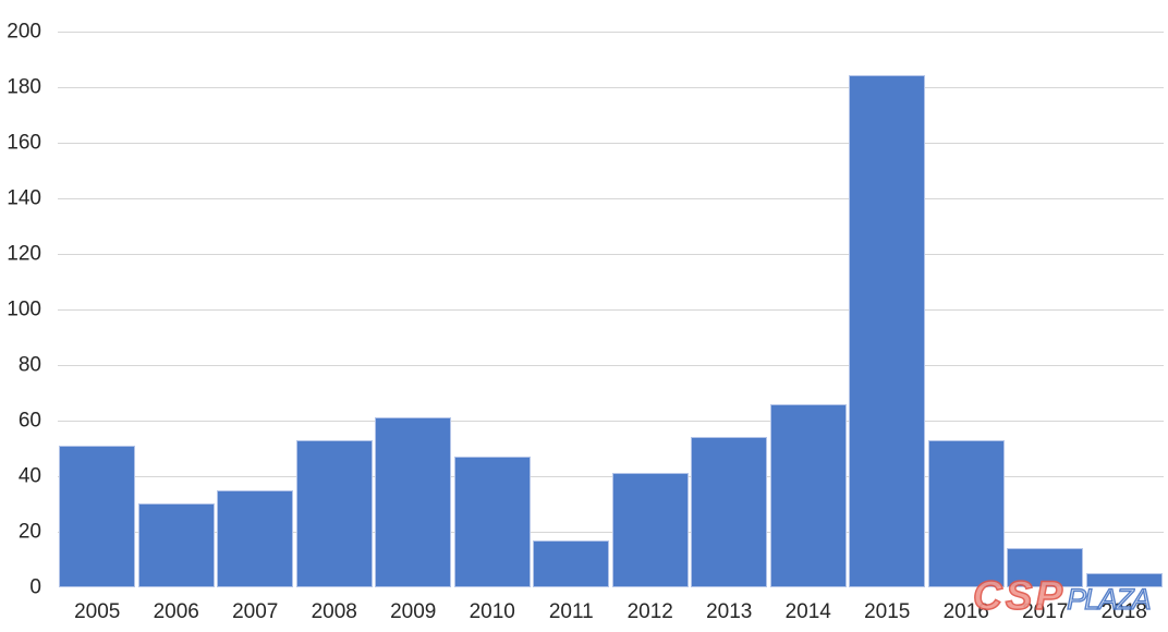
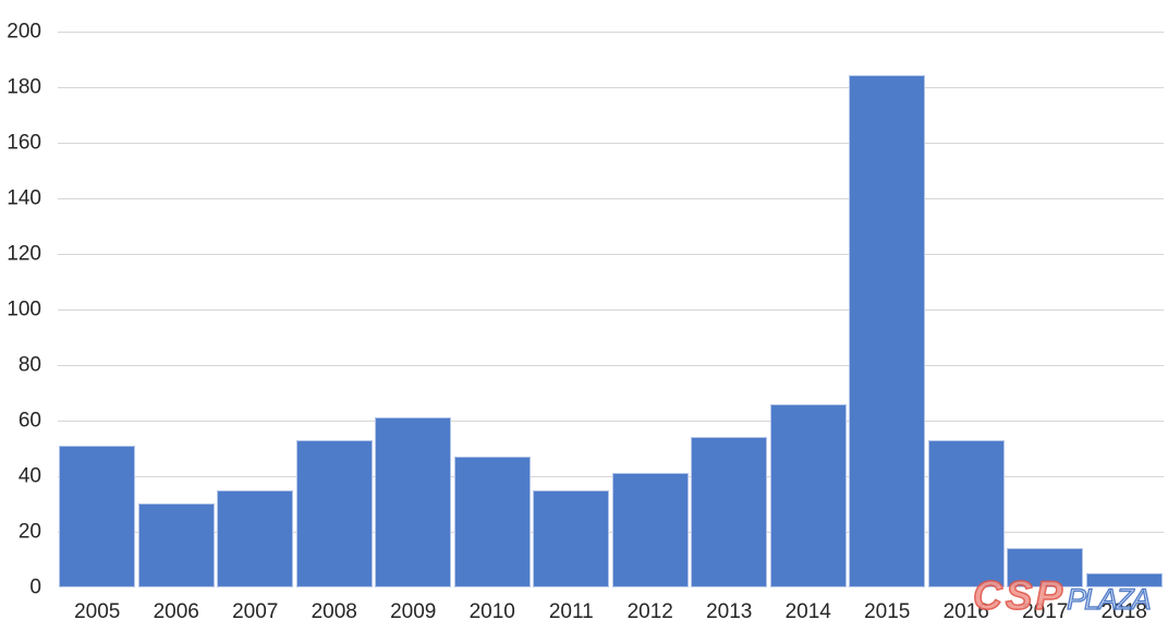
2011: 17 -> 35
